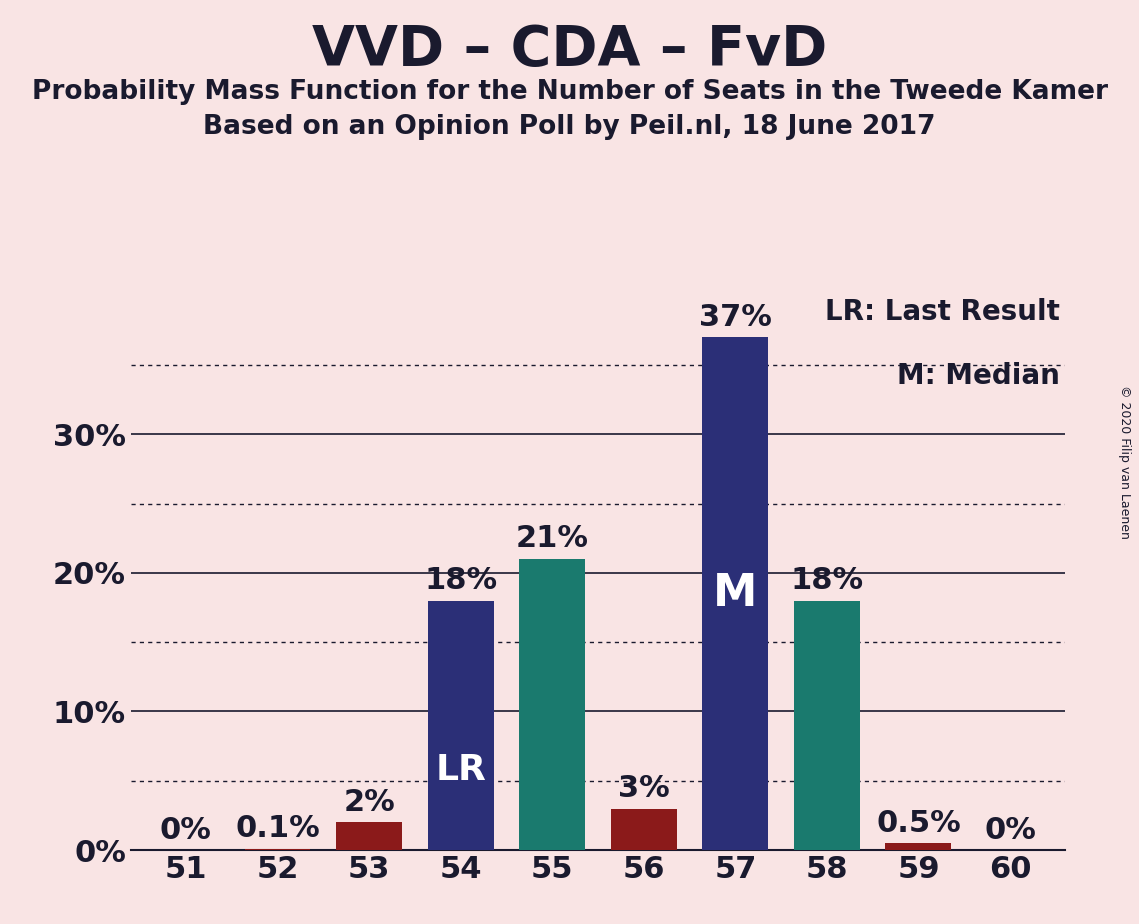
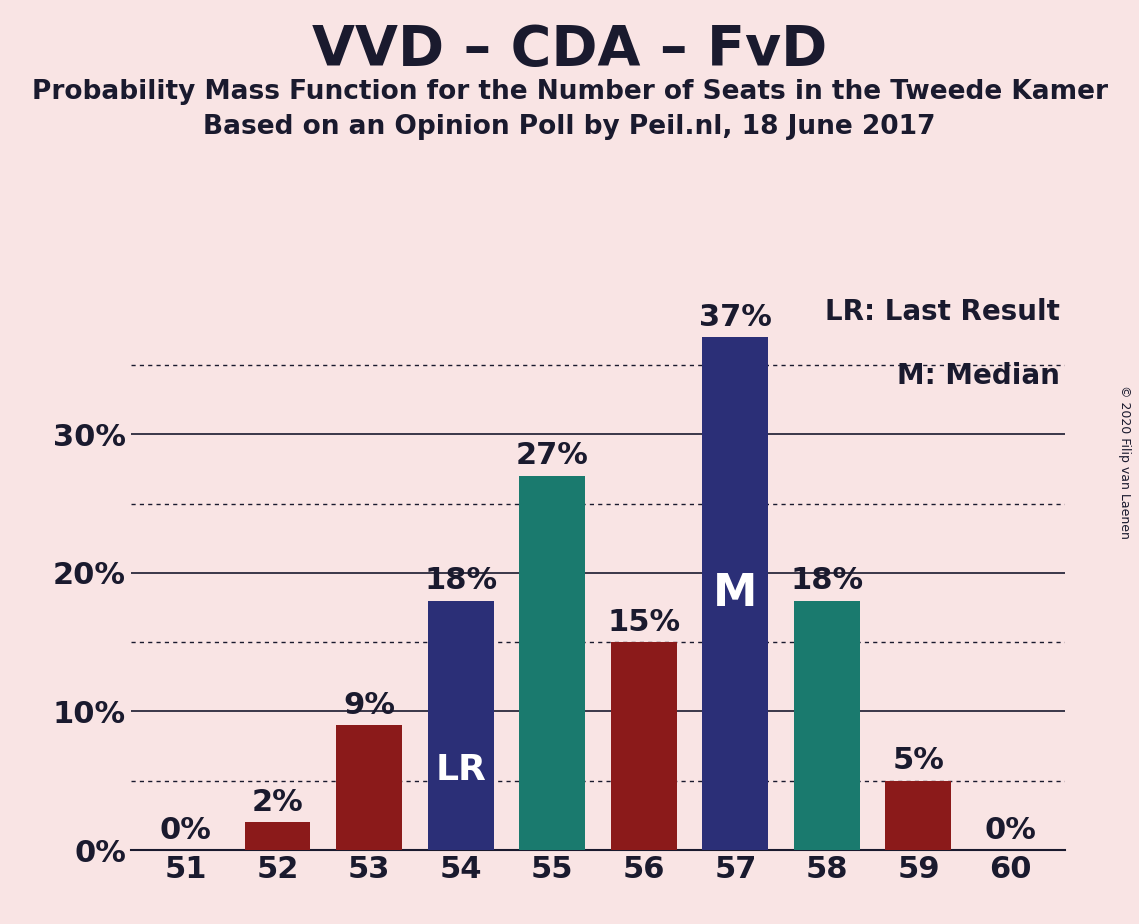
52: 0.1% -> 2%
53: 2% -> 9%
55: 21% -> 27%
56: 3% -> 15%
59: 0.5% -> 5%
